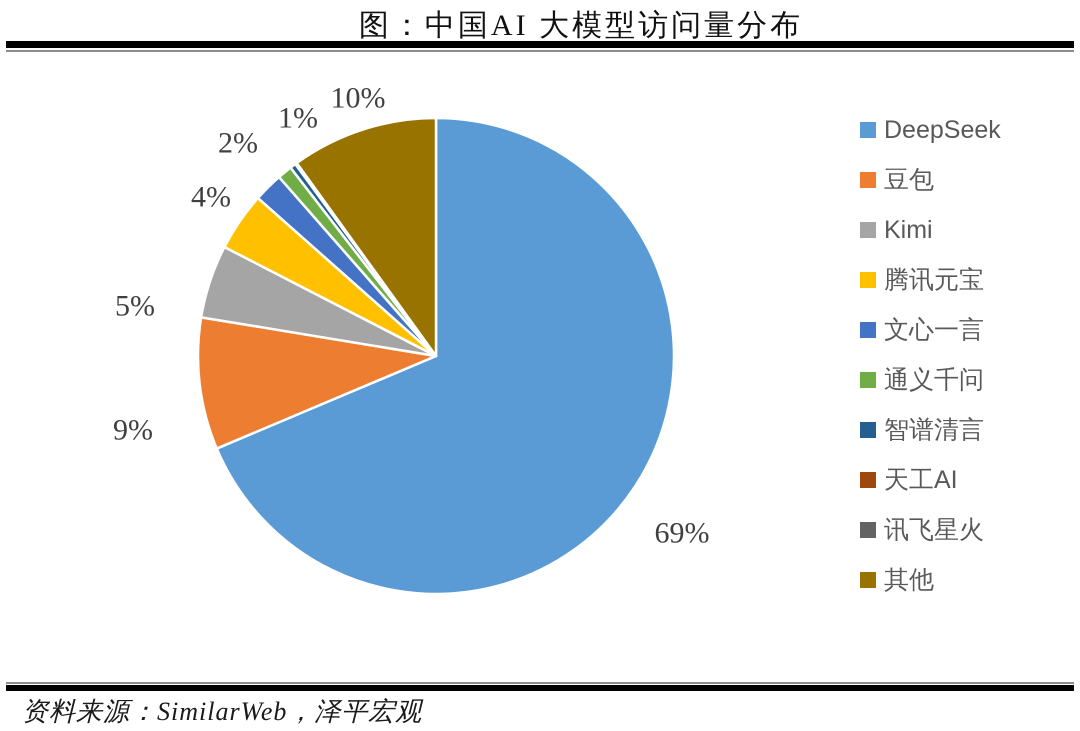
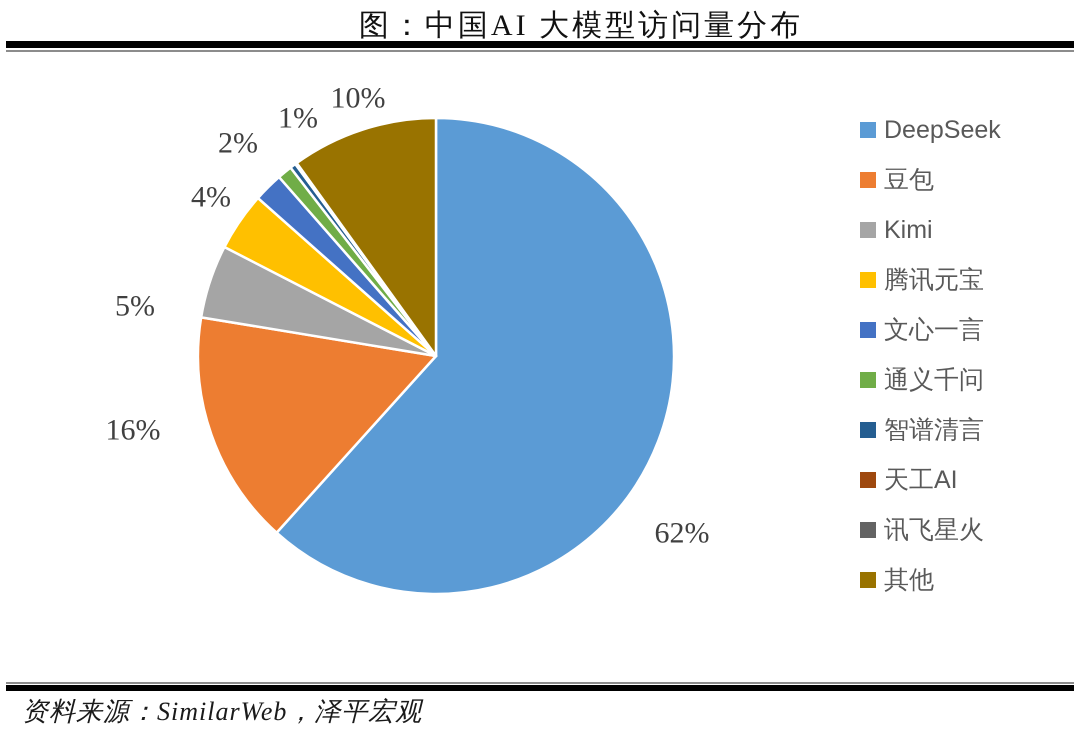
DeepSeek: 69% -> 62%
豆包: 9% -> 16%
